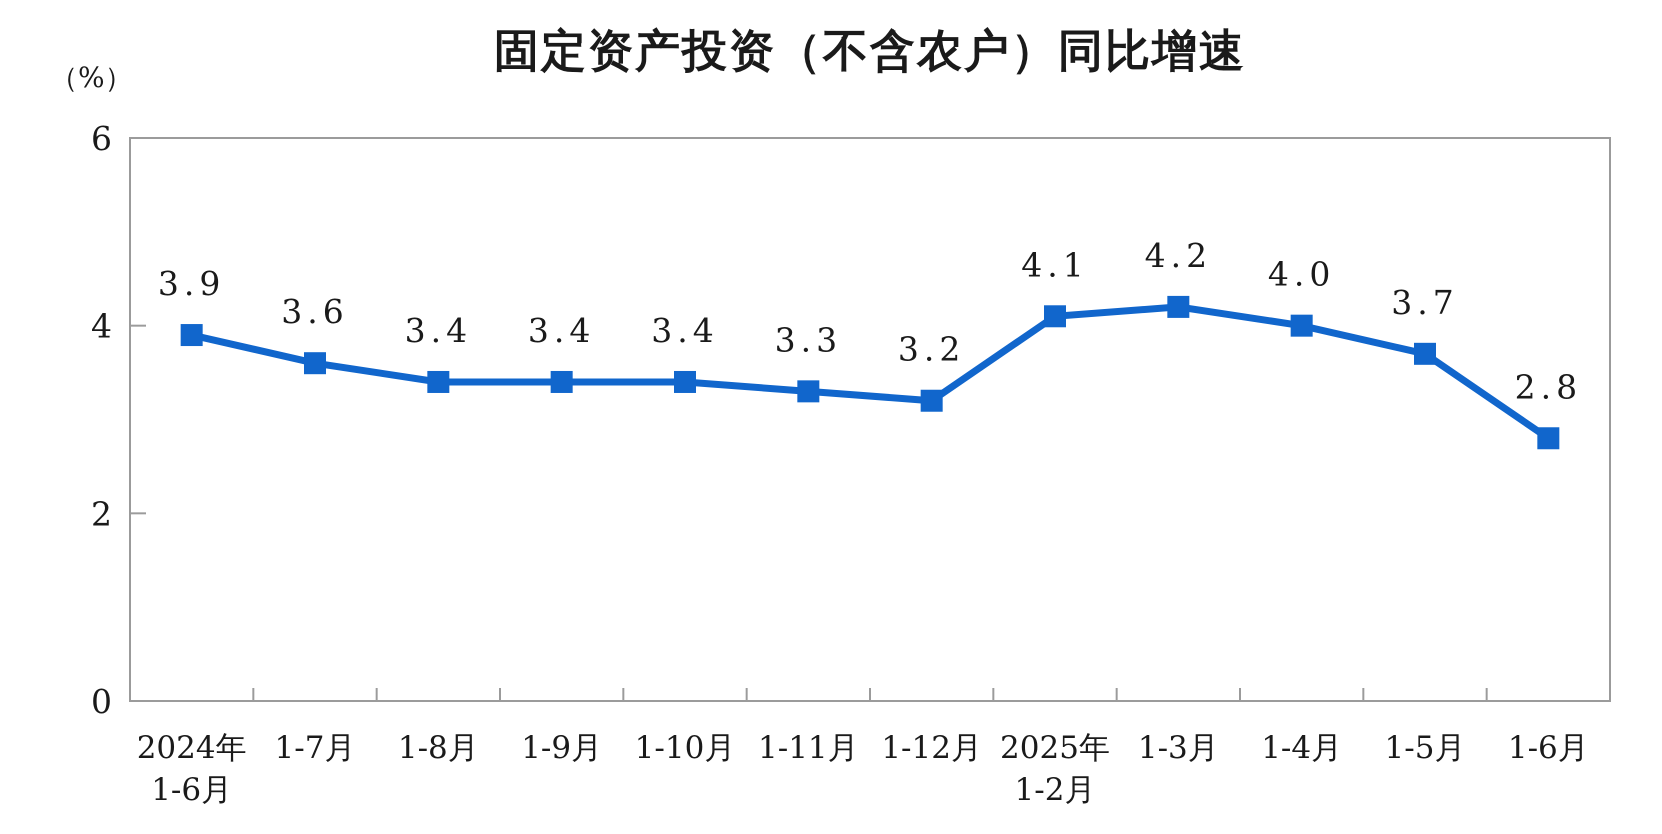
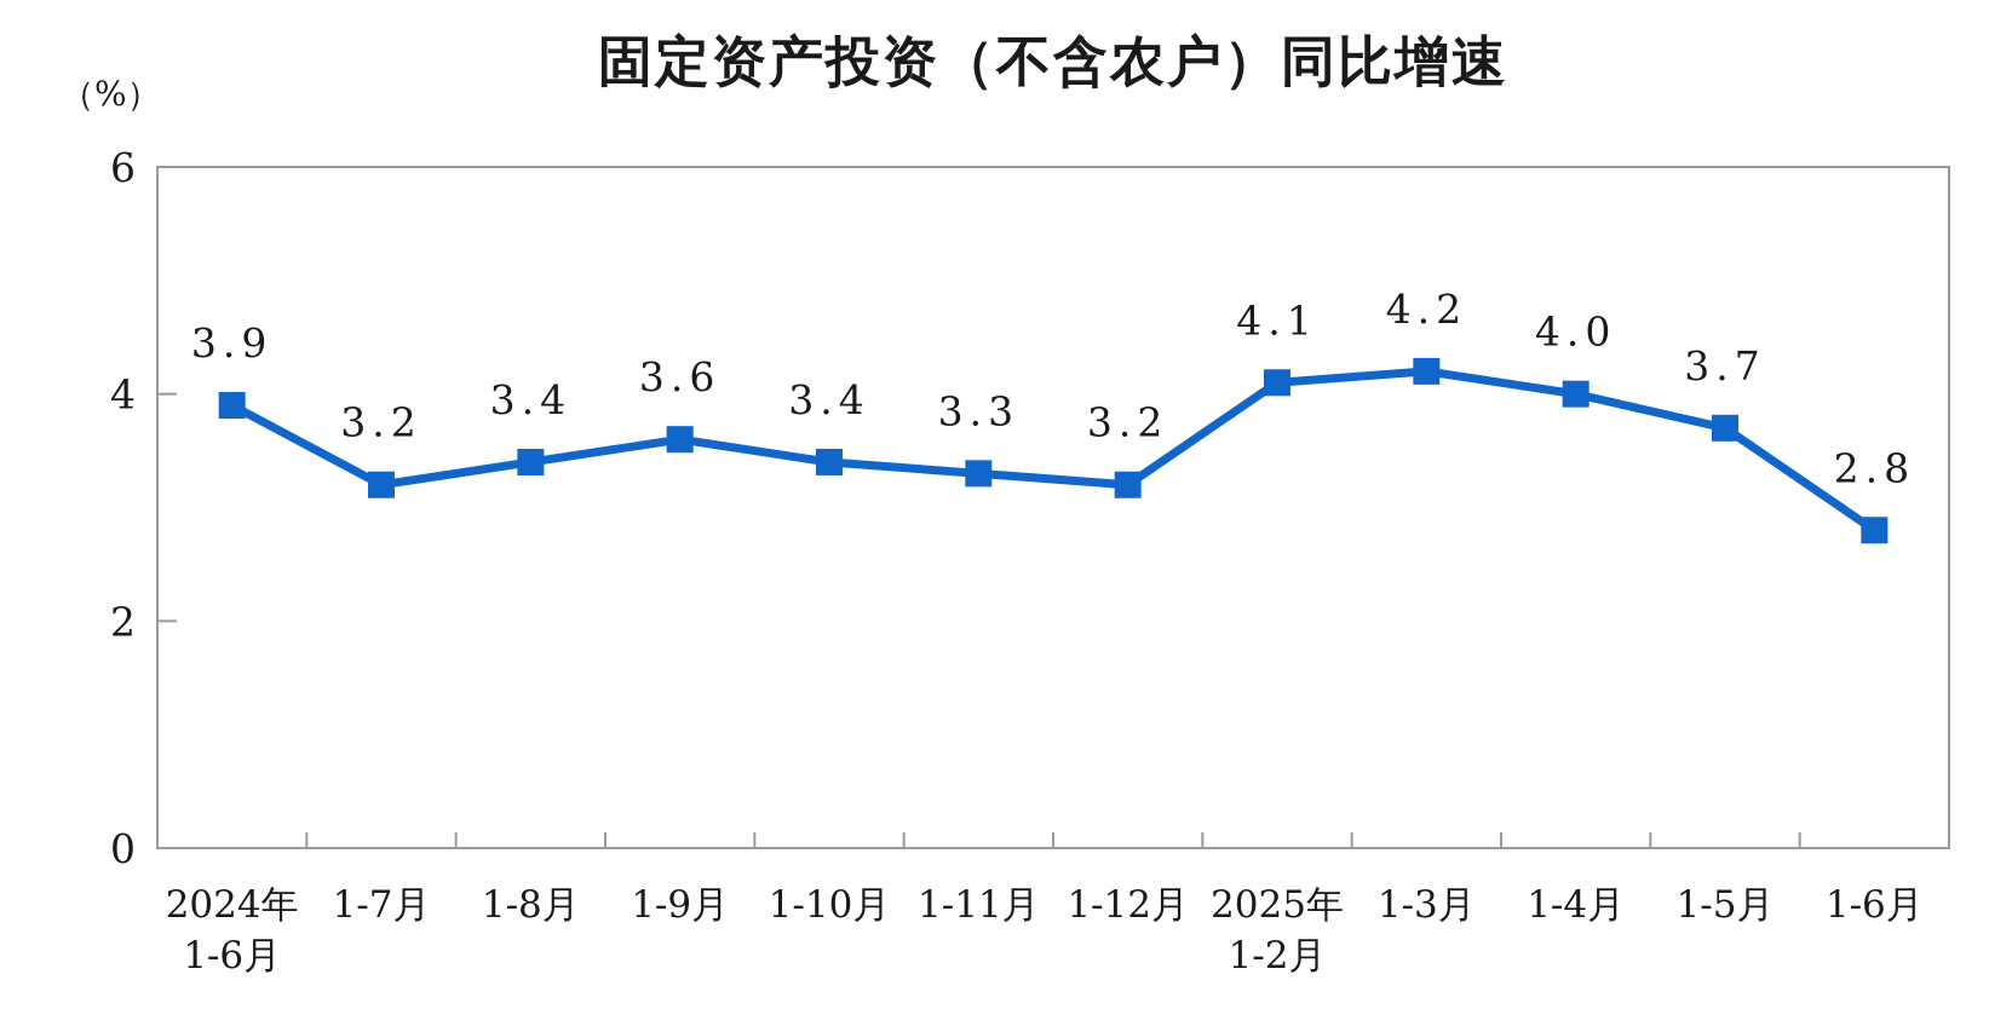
1-7月: 3.6 -> 3.2
1-9月: 3.4 -> 3.6
